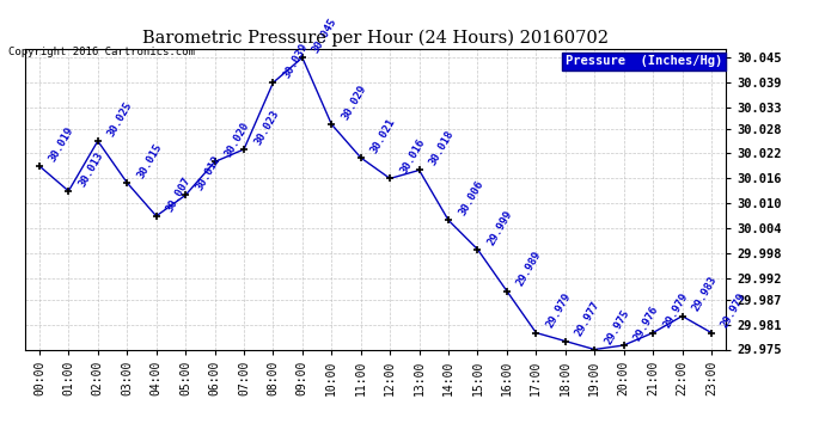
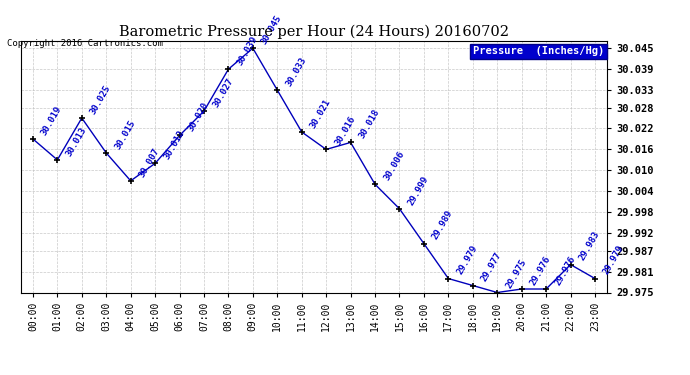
07:00: 30.023 -> 30.027
10:00: 30.029 -> 30.033
21:00: 29.979 -> 29.976
